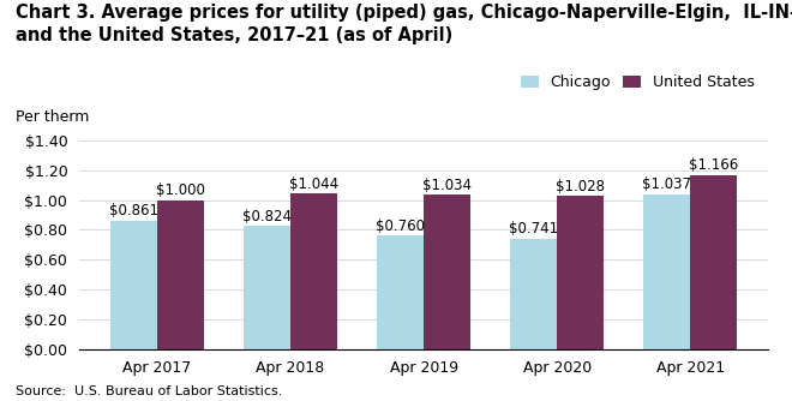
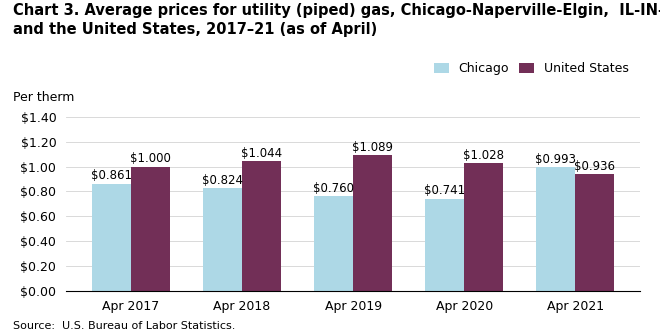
United States/Apr 2019: $1.034 -> $1.089
Chicago/Apr 2021: $1.037 -> $0.993
United States/Apr 2021: $1.166 -> $0.936
